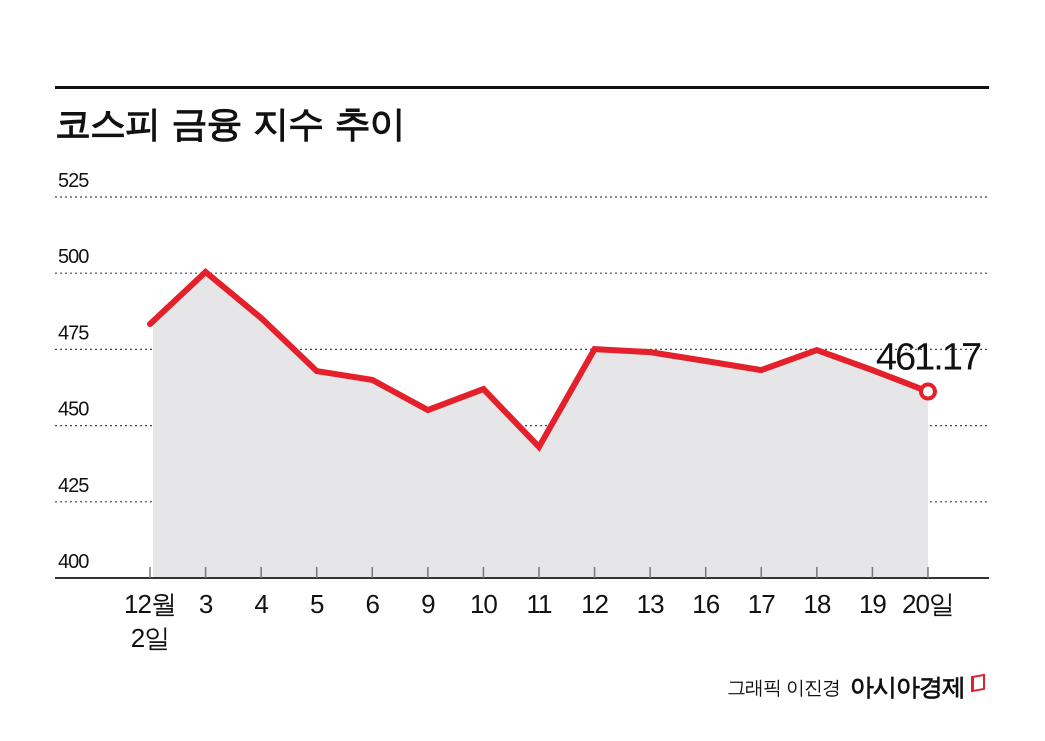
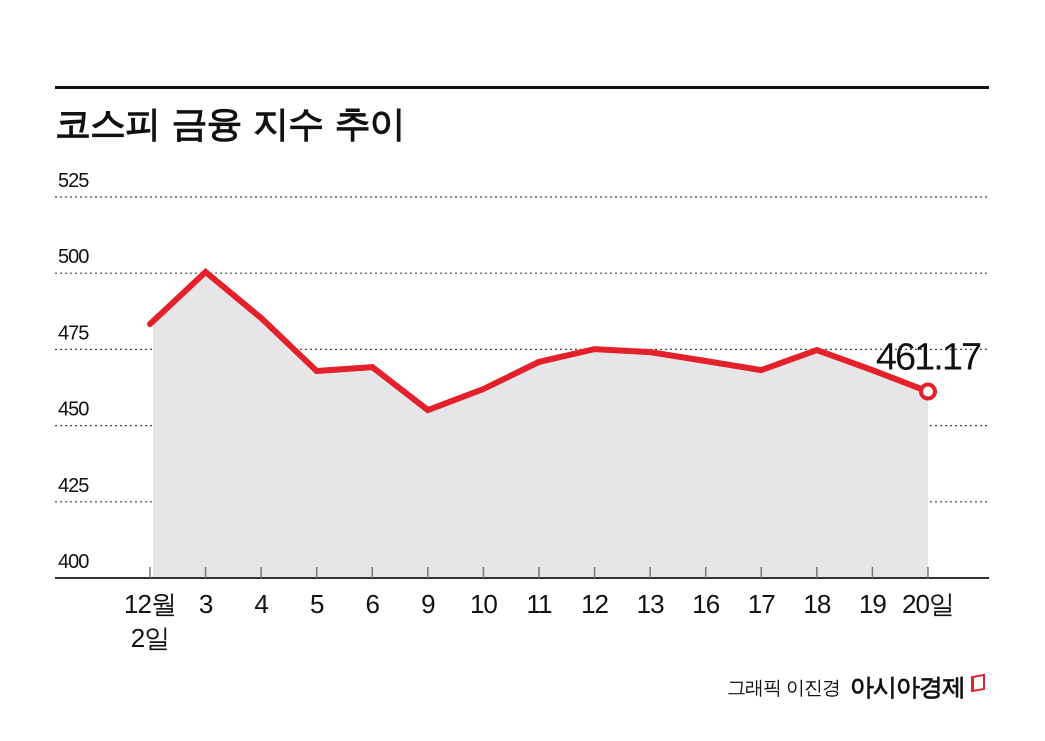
6: 465 -> 469
11: 443 -> 471
